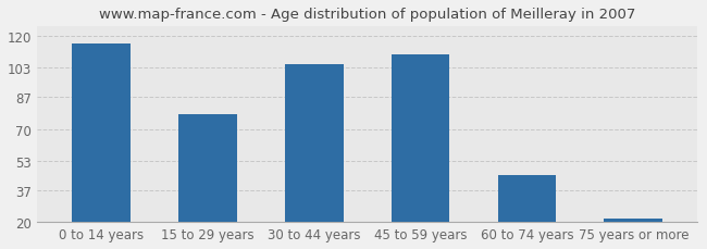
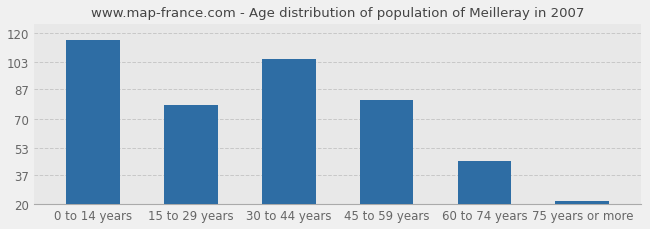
45 to 59 years: 110 -> 81
